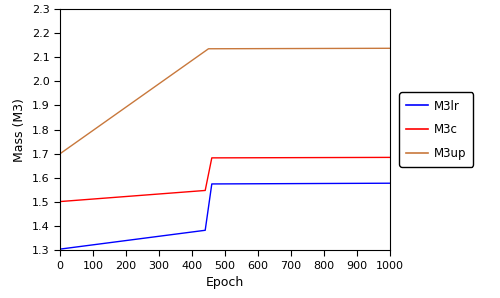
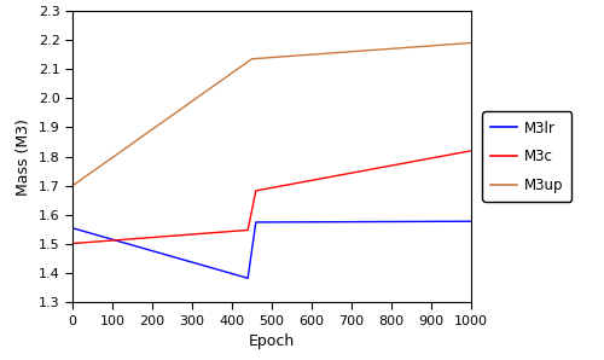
M3lr/0: 1.305 -> 1.555
M3c/1000: 1.685 -> 1.820
M3up/1000: 2.137 -> 2.190
